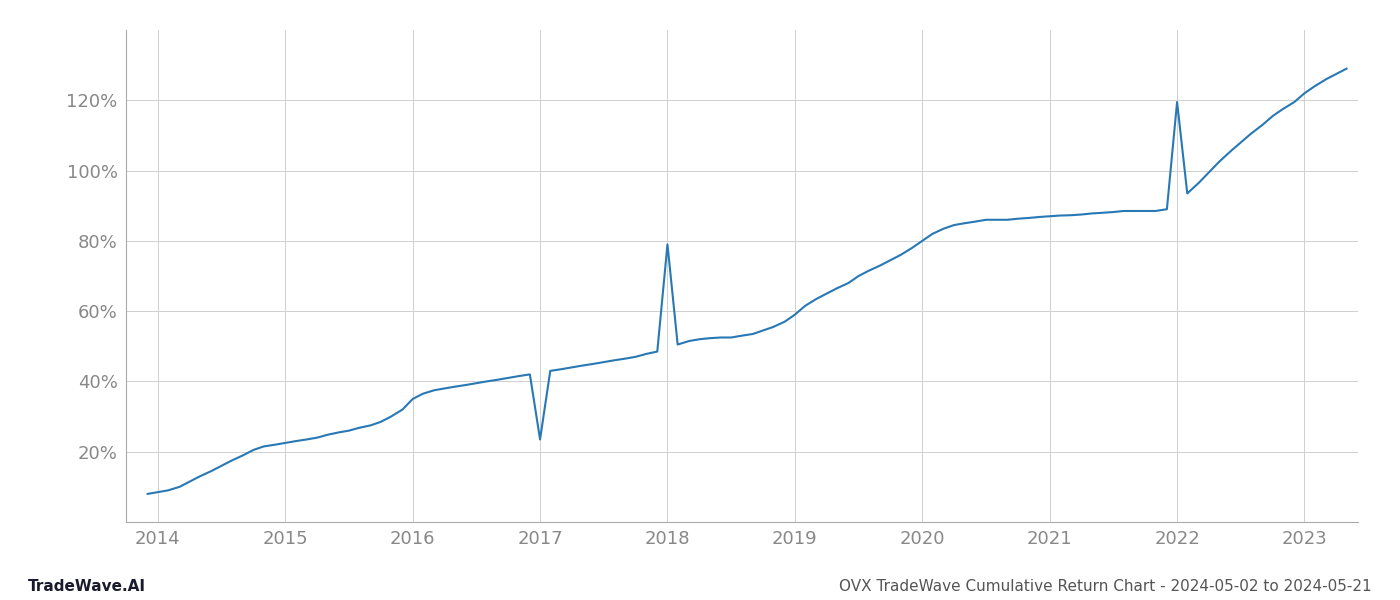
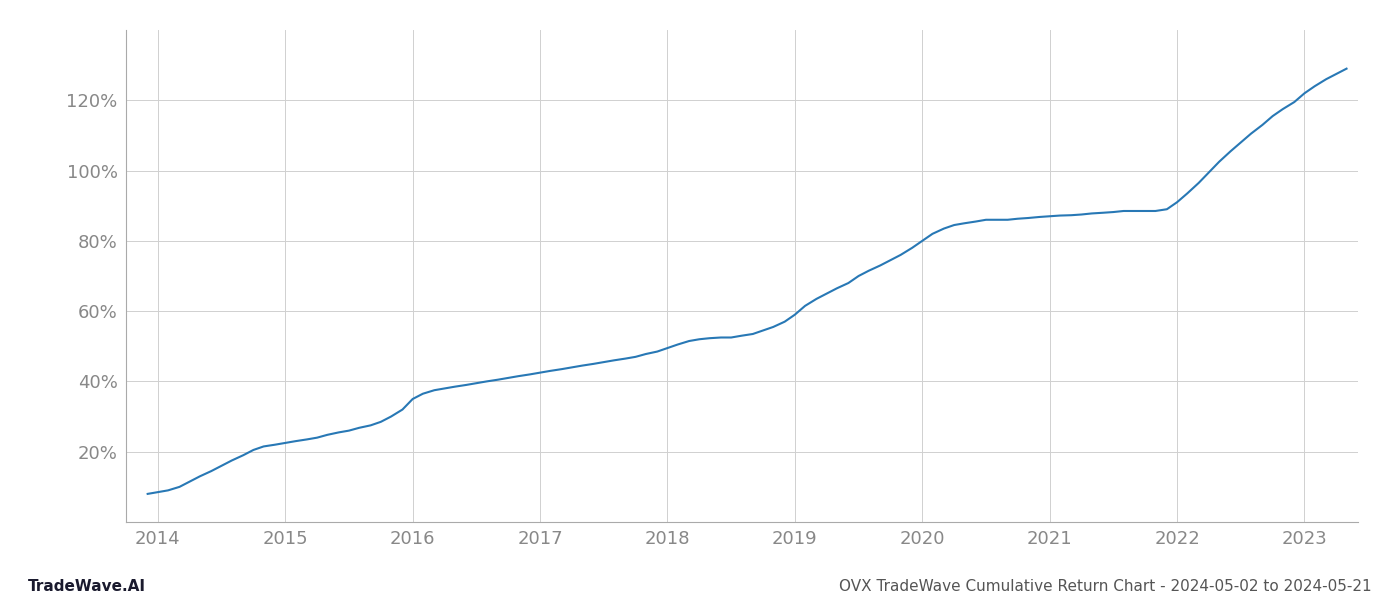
2017: 23.5% -> 42.5%
2018: 79.0% -> 49.5%
2022: 119.5% -> 91.0%
